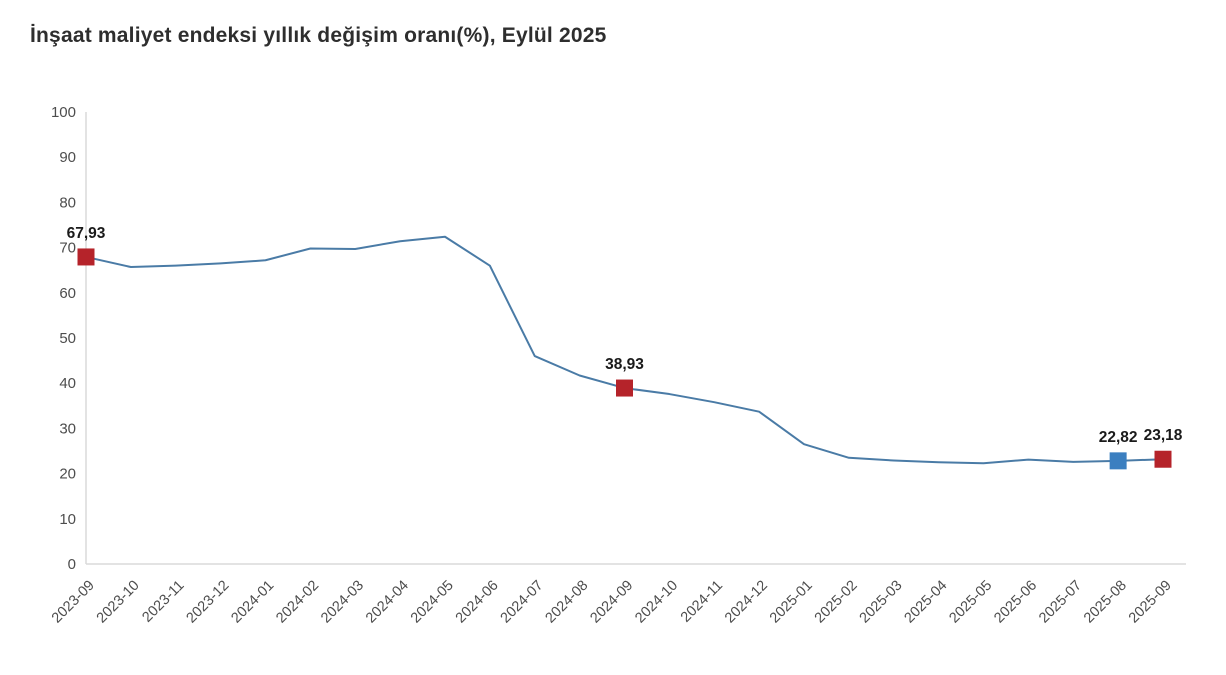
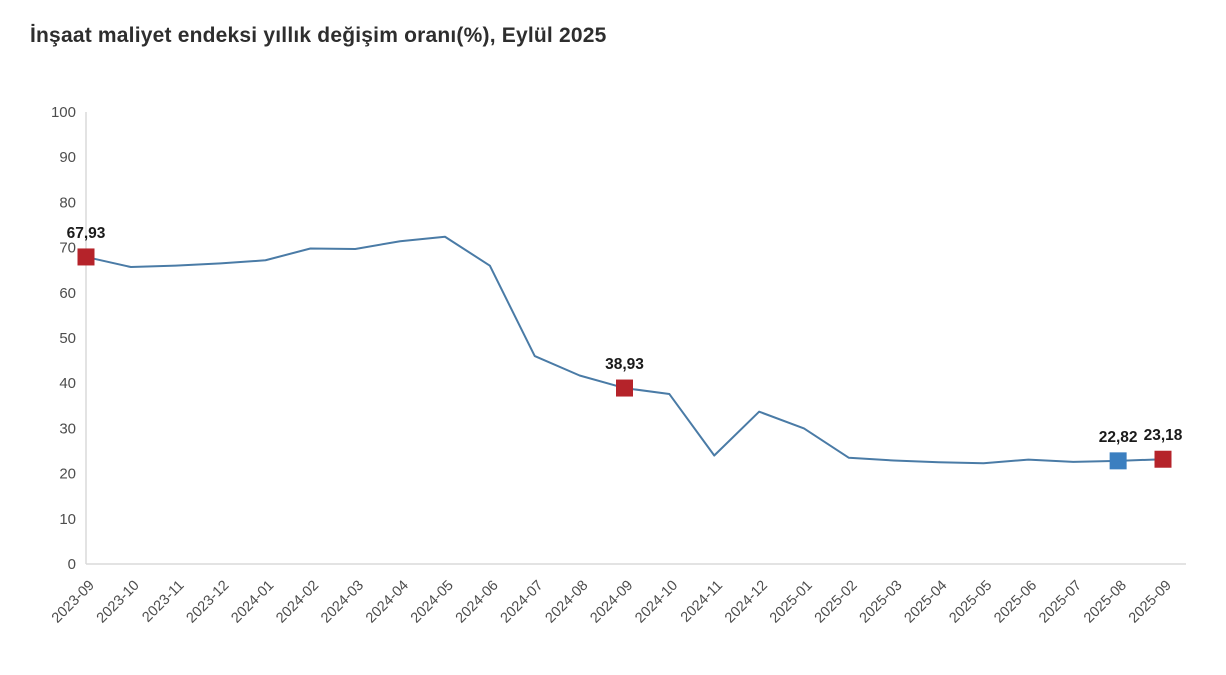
2024-11: 36 -> 24
2025-01: 26 -> 30
